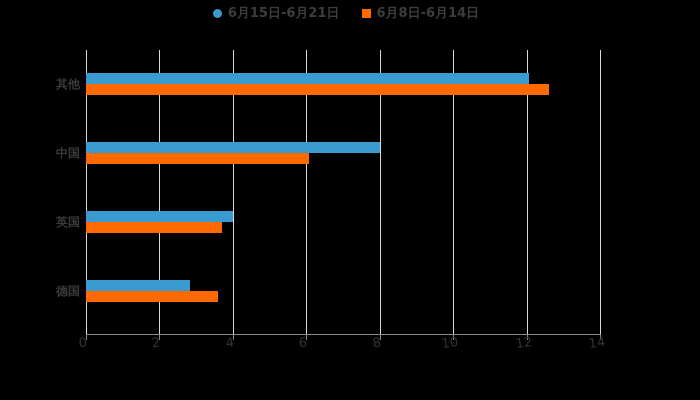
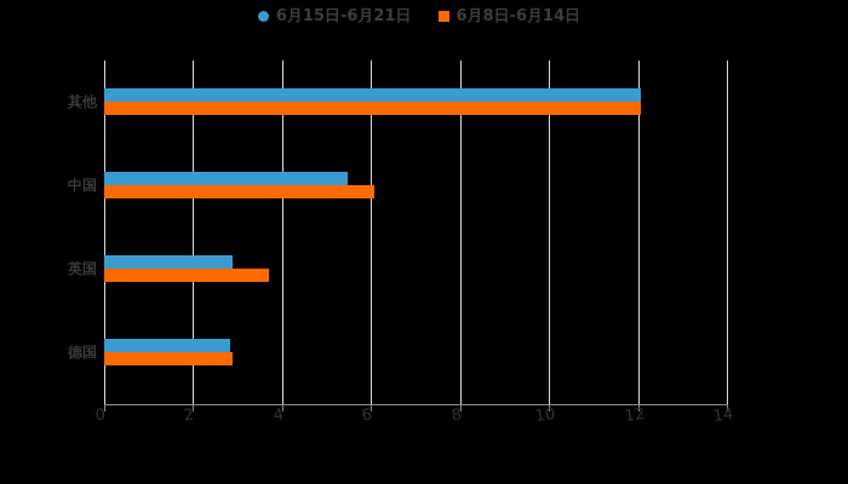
6月8日-6月14日/其他: 12.6 -> 12.1
6月15日-6月21日/中国: 8.0 -> 5.5
6月15日-6月21日/英国: 4.0 -> 2.9
6月8日-6月14日/德国: 3.6 -> 2.9
